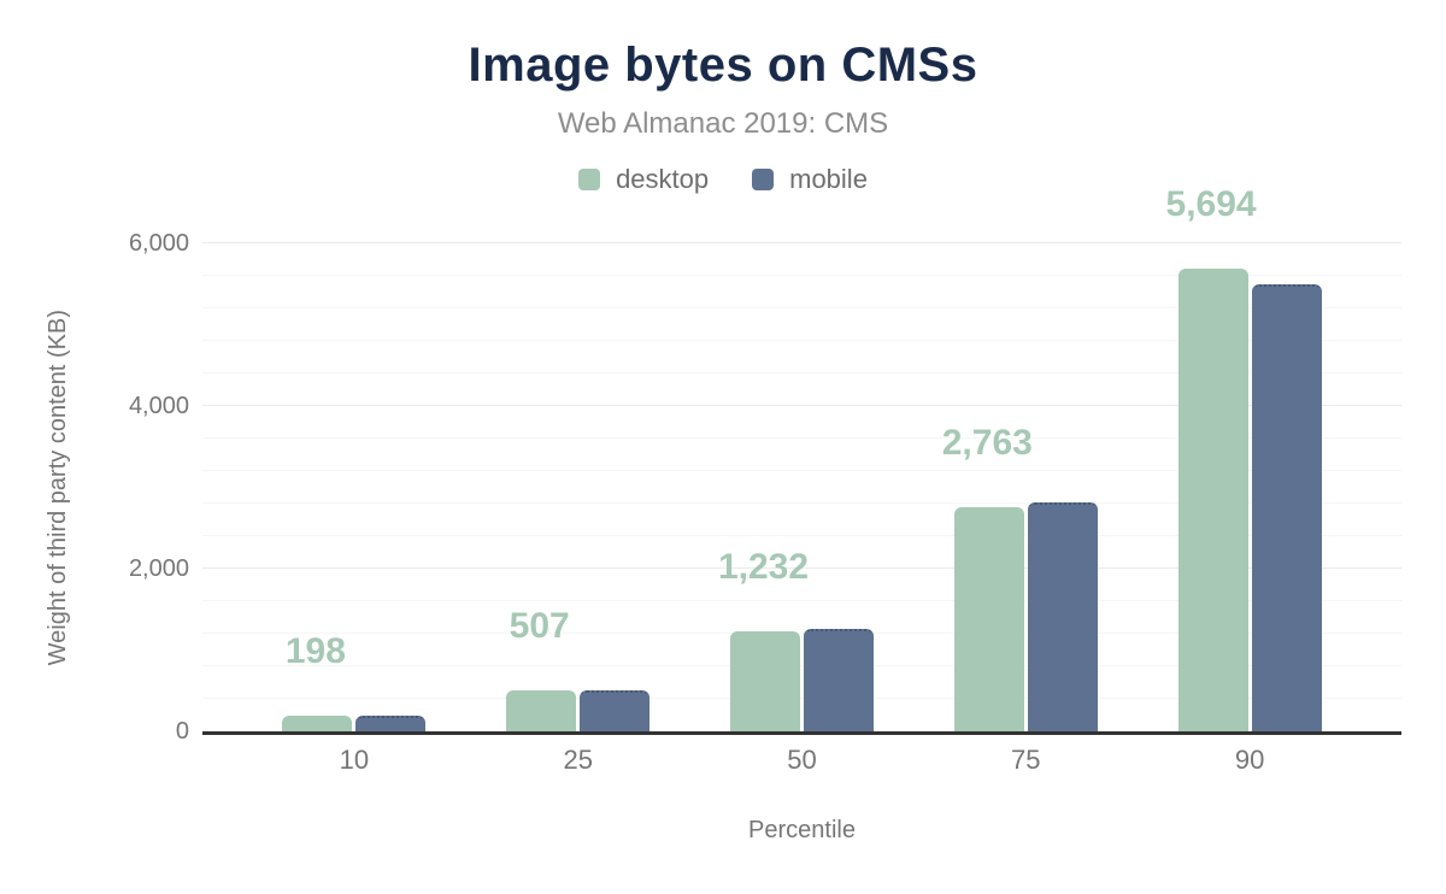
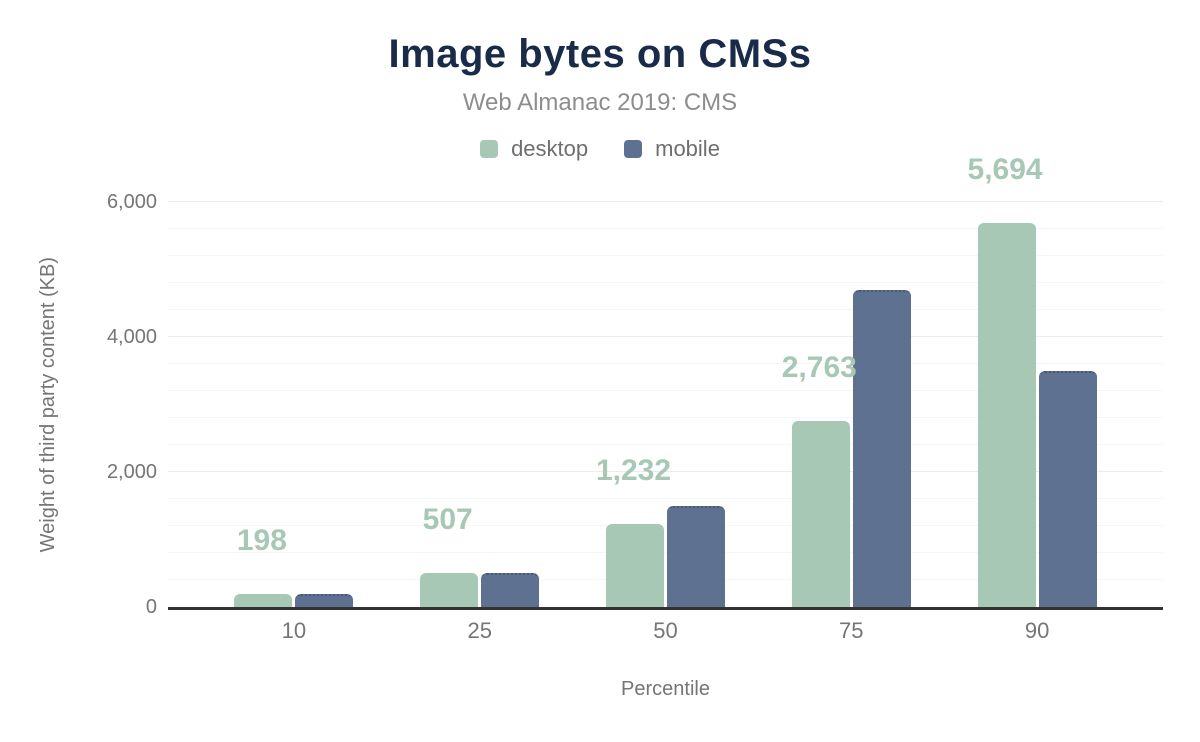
mobile/50: 1300 -> 1500
mobile/75: 2800 -> 4700
mobile/90: 5500 -> 3500
